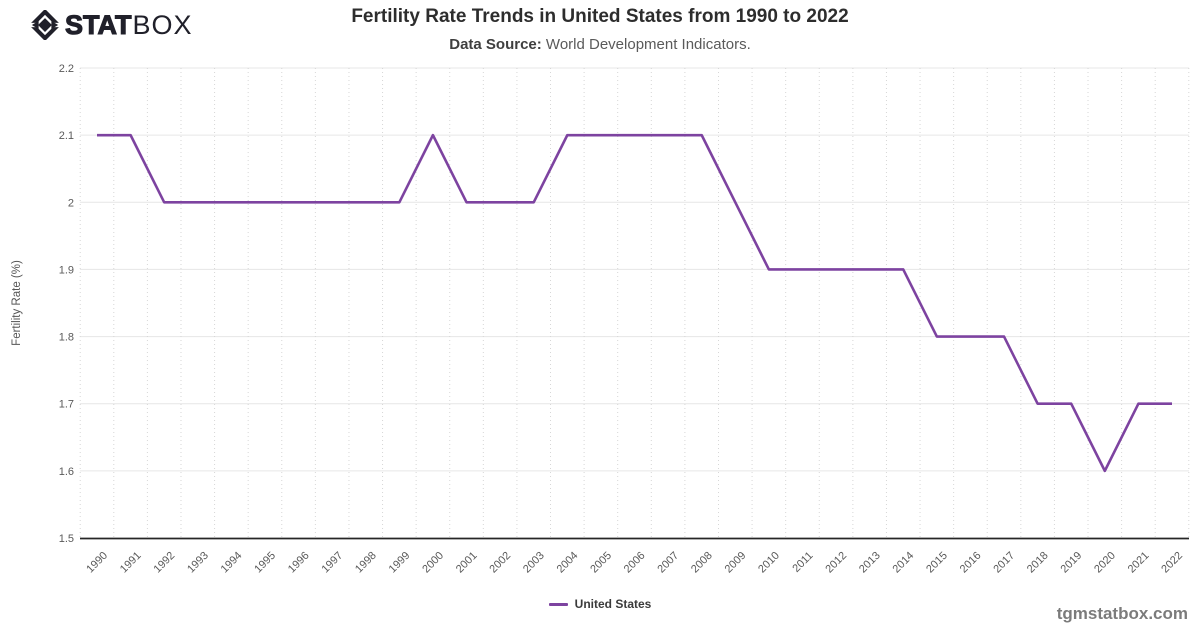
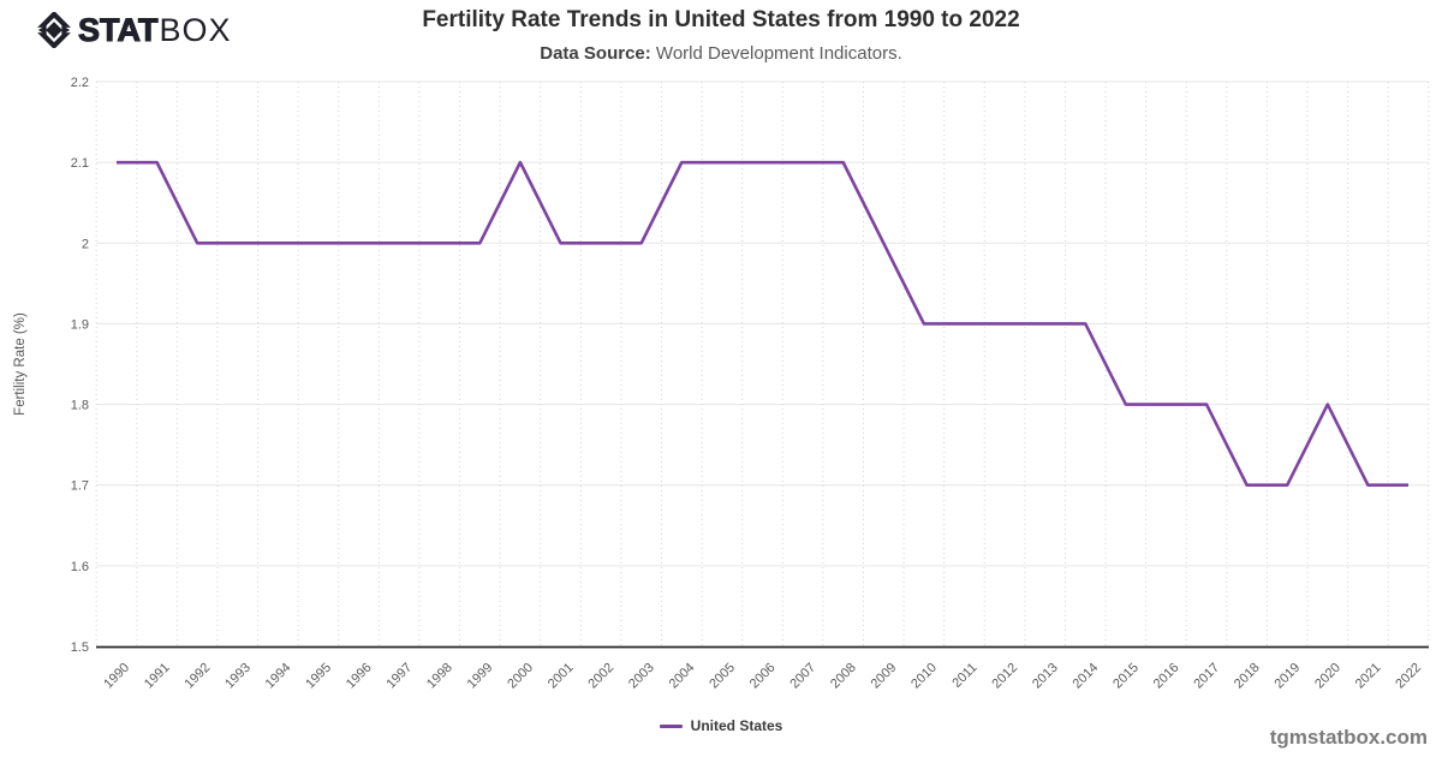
2020: 1.6 -> 1.8
